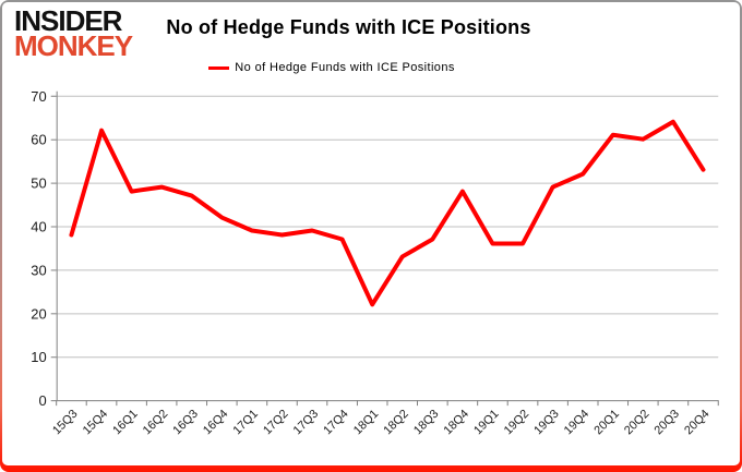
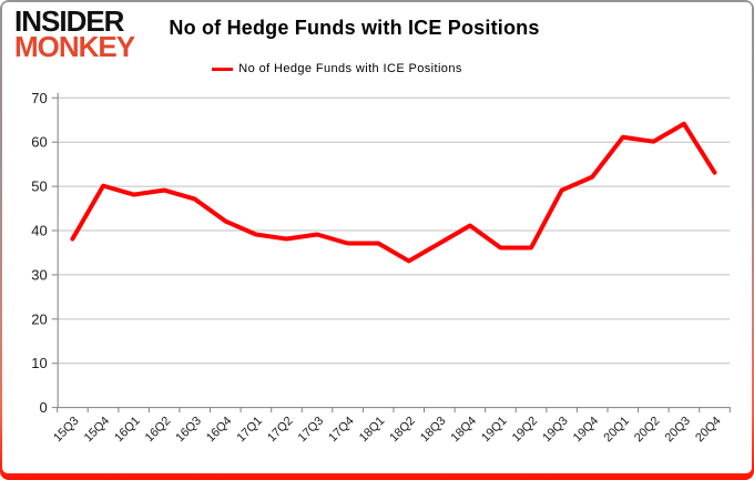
15Q4: 62 -> 50
18Q1: 22 -> 37
18Q4: 48 -> 41
